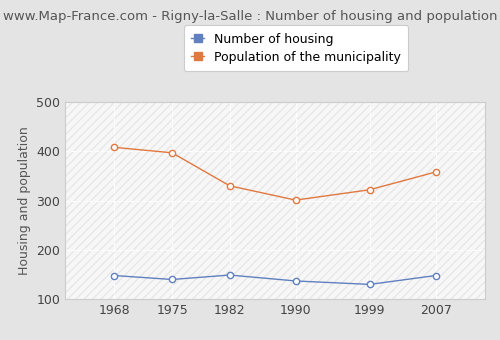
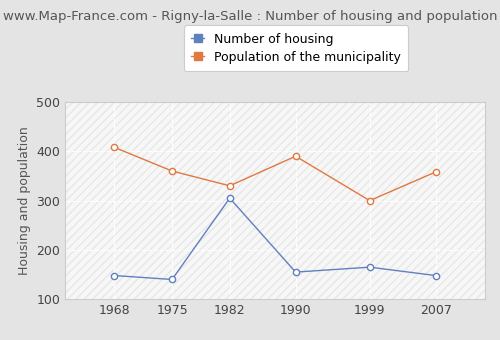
Population of the municipality/1975: 397 -> 360
Number of housing/1982: 149 -> 305
Number of housing/1990: 137 -> 155
Population of the municipality/1990: 301 -> 390
Number of housing/1999: 130 -> 165
Population of the municipality/1999: 322 -> 300
